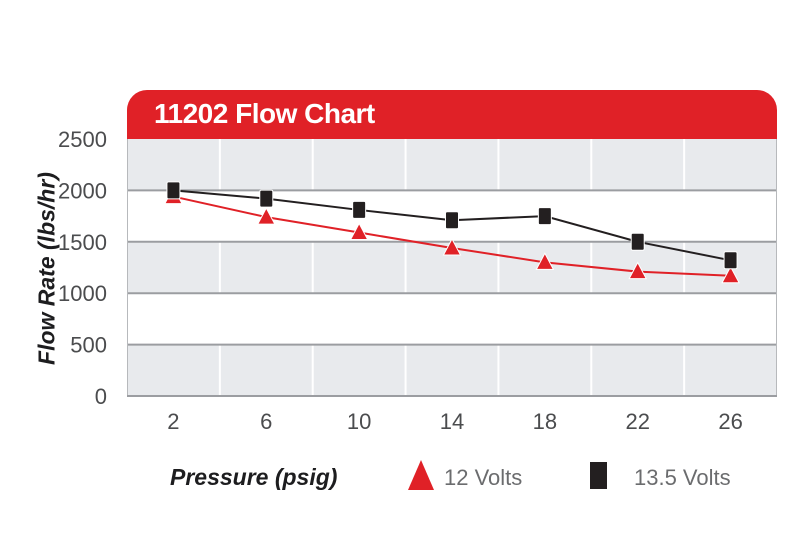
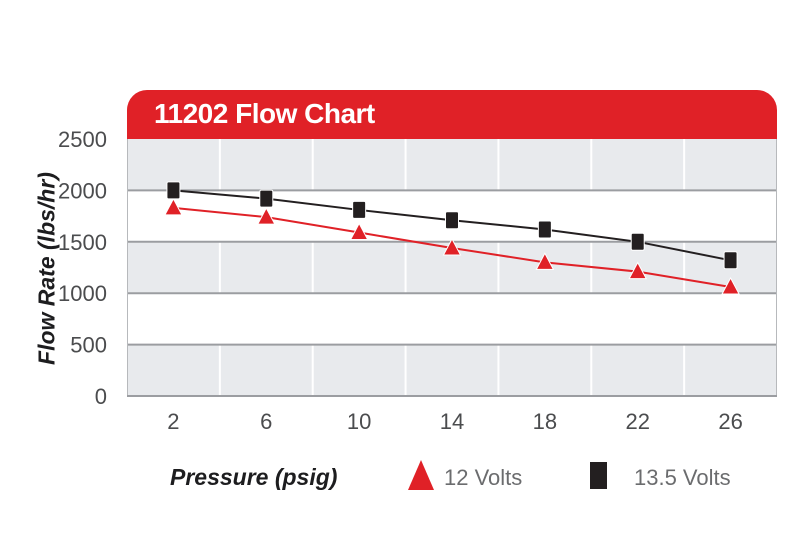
12 Volts/2: 1940 -> 1830
13.5 Volts/18: 1750 -> 1620
12 Volts/26: 1170 -> 1060
